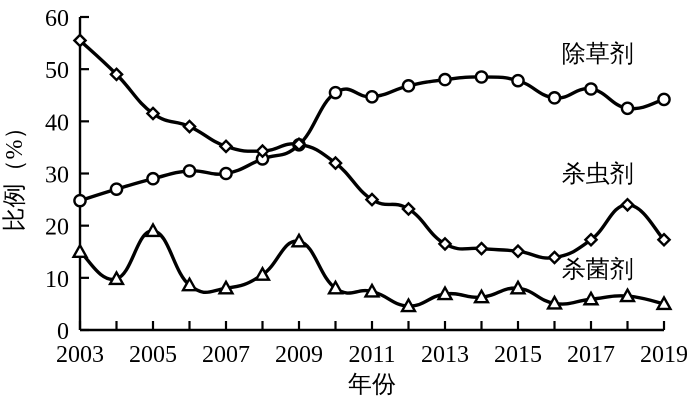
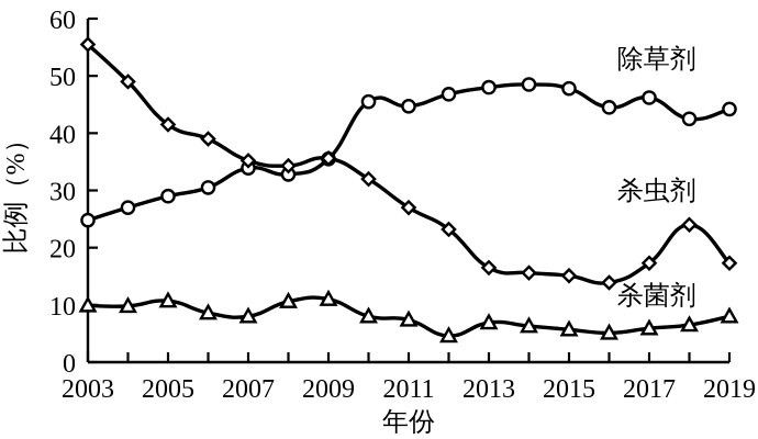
杀菌剂/2003: 15 -> 10
杀菌剂/2005: 19 -> 11
除草剂/2007: 30 -> 34
杀菌剂/2009: 17 -> 11
杀虫剂/2011: 25 -> 27
杀菌剂/2015: 8 -> 6
杀菌剂/2019: 5 -> 8
